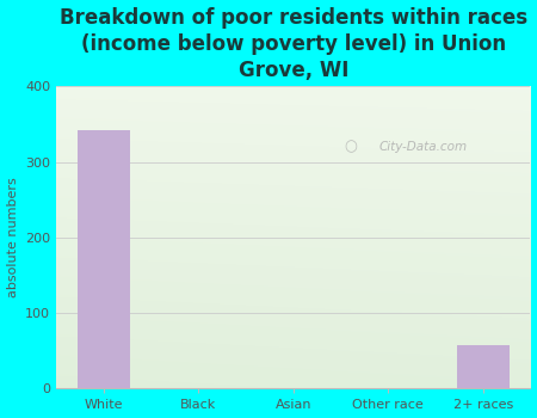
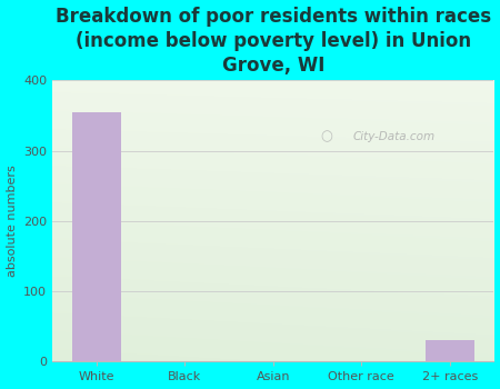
White: 342 -> 355
2+ races: 58 -> 30
